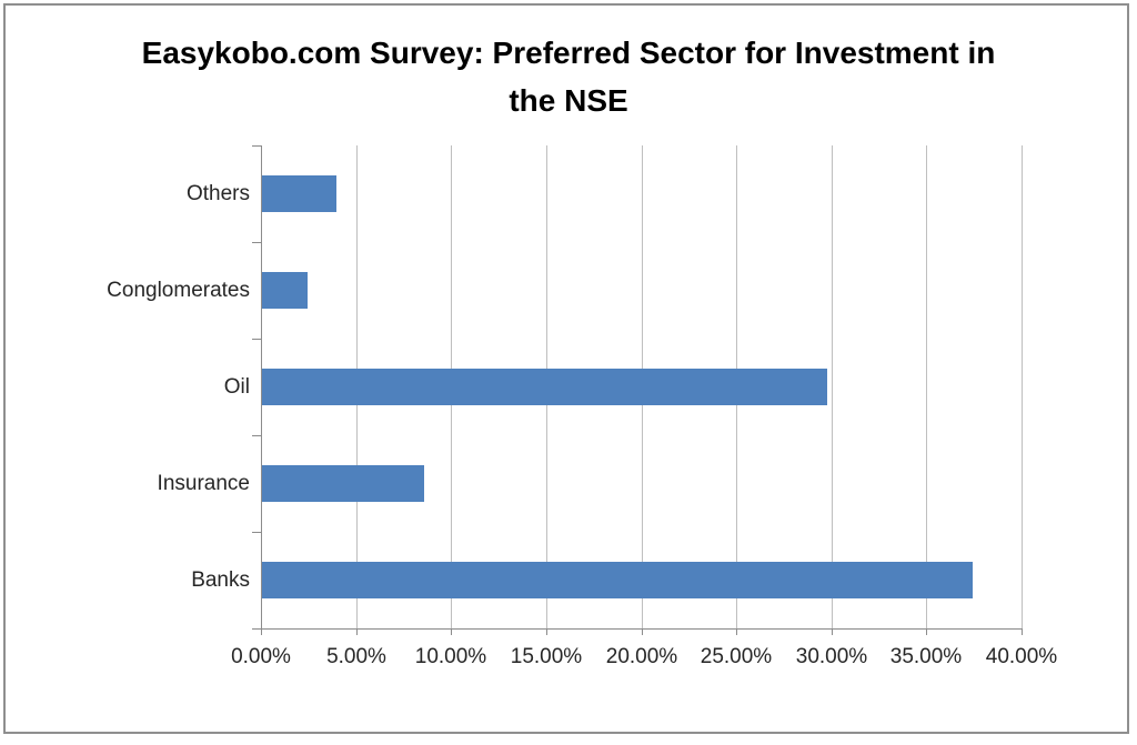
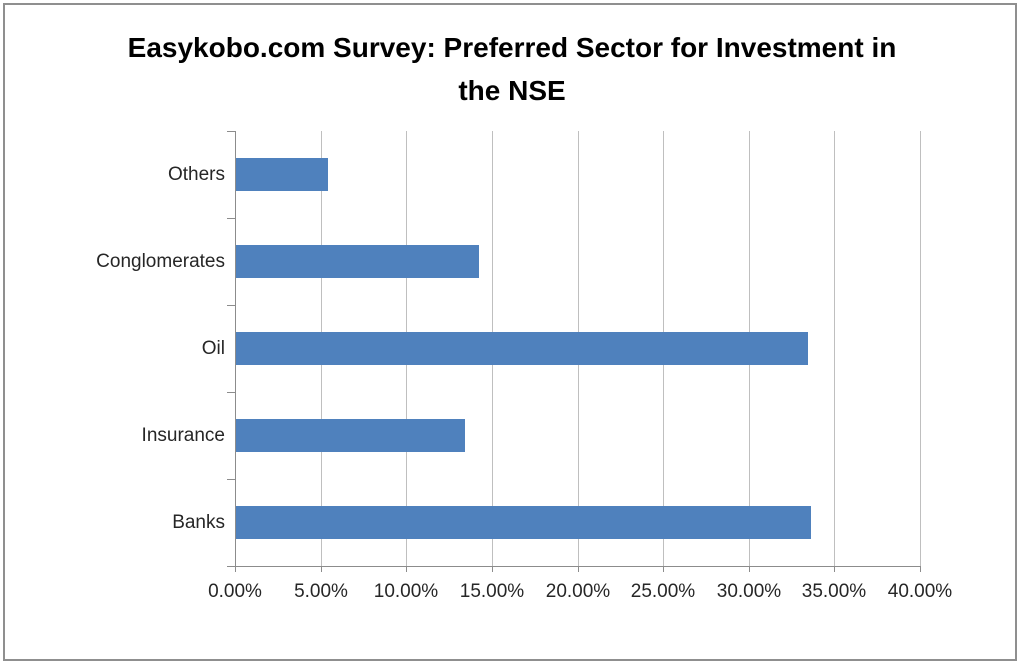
Others: 3.9% -> 5.4%
Conglomerates: 2.4% -> 14.2%
Oil: 29.7% -> 33.4%
Insurance: 8.5% -> 13.4%
Banks: 37.4% -> 33.6%
